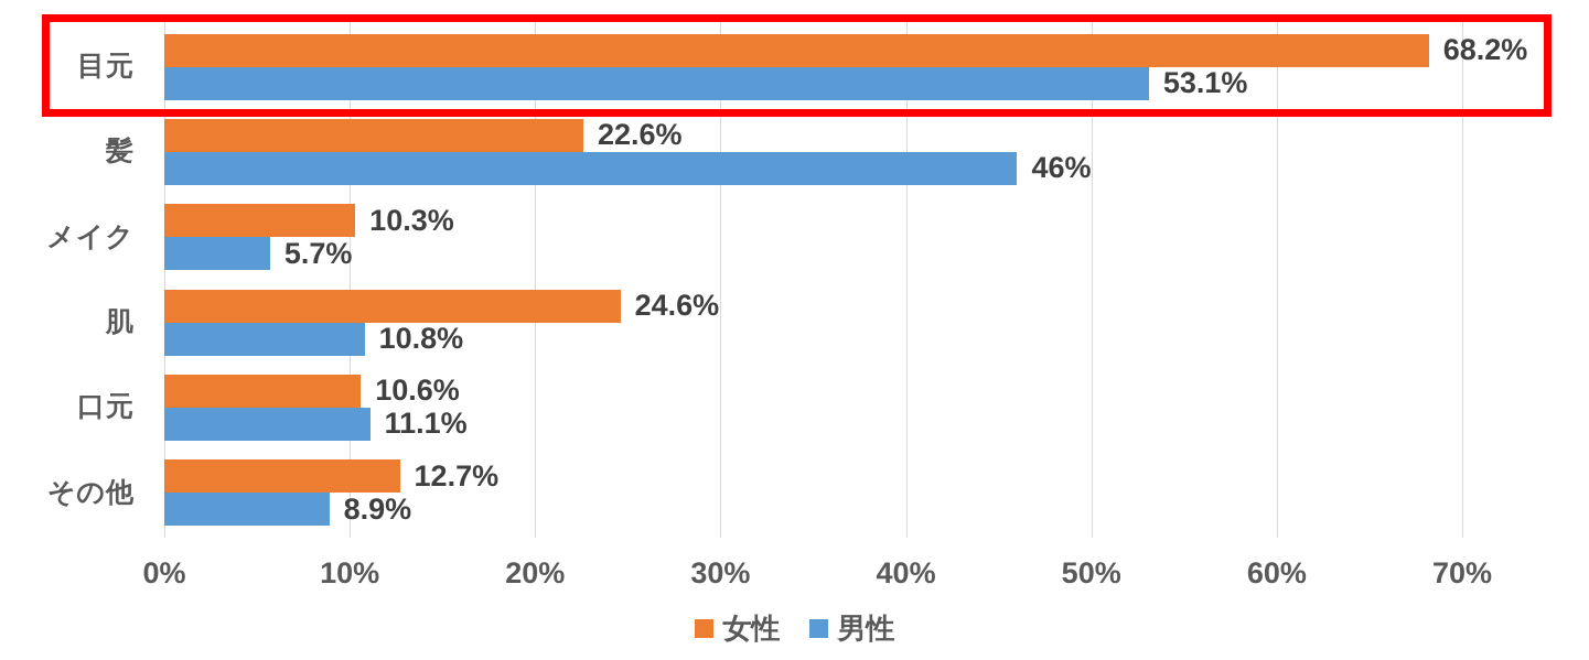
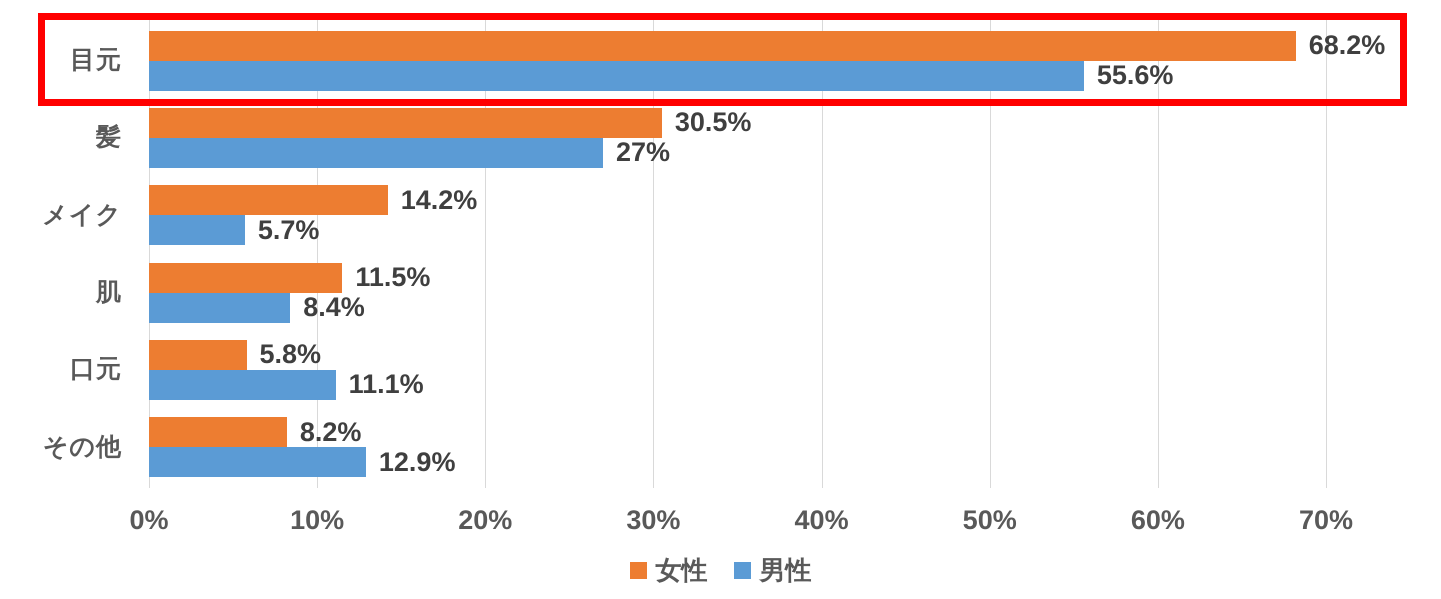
男性/目元: 53.1% -> 55.6%
女性/髪: 22.6% -> 30.5%
男性/髪: 46% -> 27%
女性/メイク: 10.3% -> 14.2%
女性/肌: 24.6% -> 11.5%
男性/肌: 10.8% -> 8.4%
女性/口元: 10.6% -> 5.8%
女性/その他: 12.7% -> 8.2%
男性/その他: 8.9% -> 12.9%
